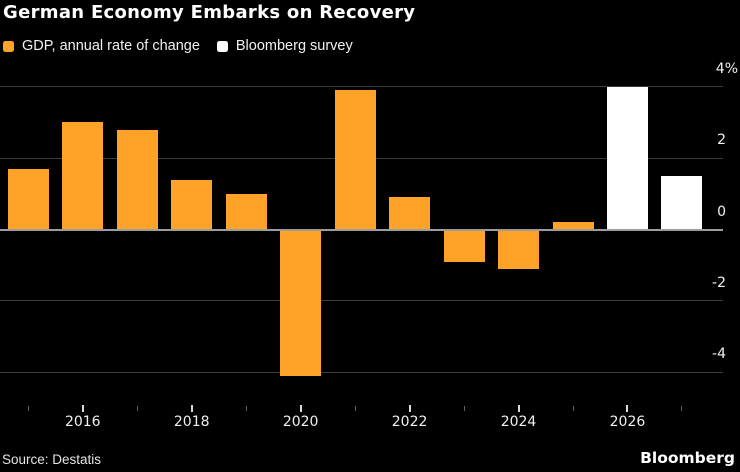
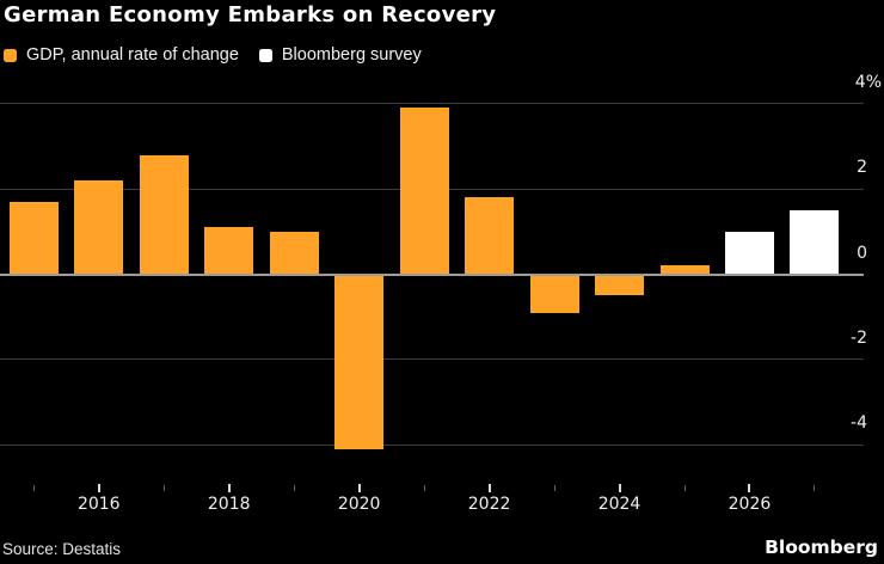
GDP, annual rate of change/2016: 3.0 -> 2.2
GDP, annual rate of change/2018: 1.4 -> 1.1
GDP, annual rate of change/2022: 0.9 -> 1.8
GDP, annual rate of change/2024: -1.1 -> -0.5
Bloomberg survey/2026: 4.0 -> 1.0
